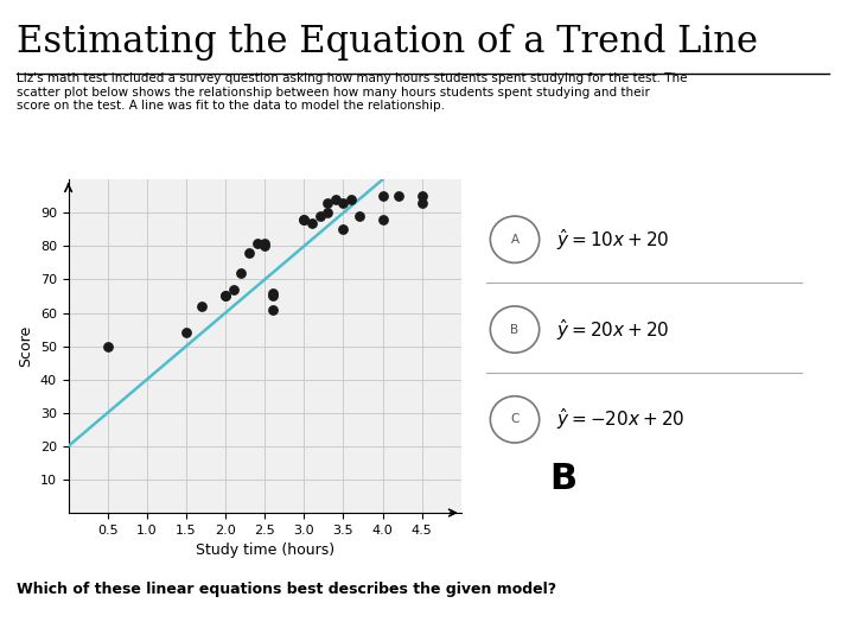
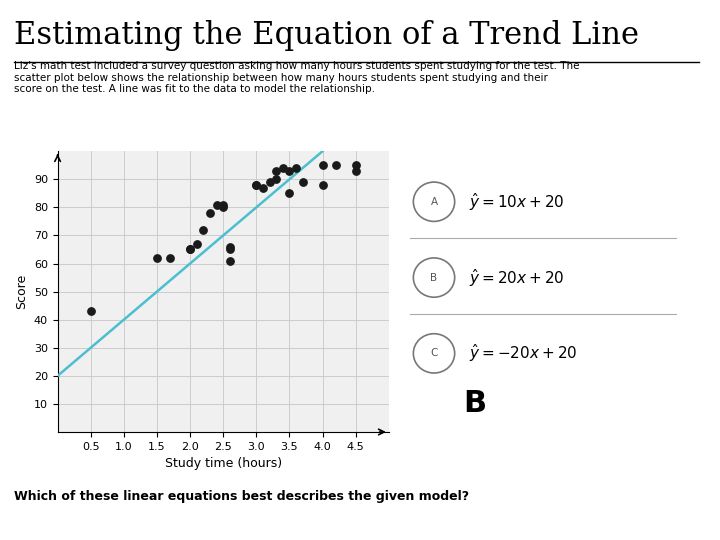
0.5: 50 -> 43
1.5: 54 -> 62
